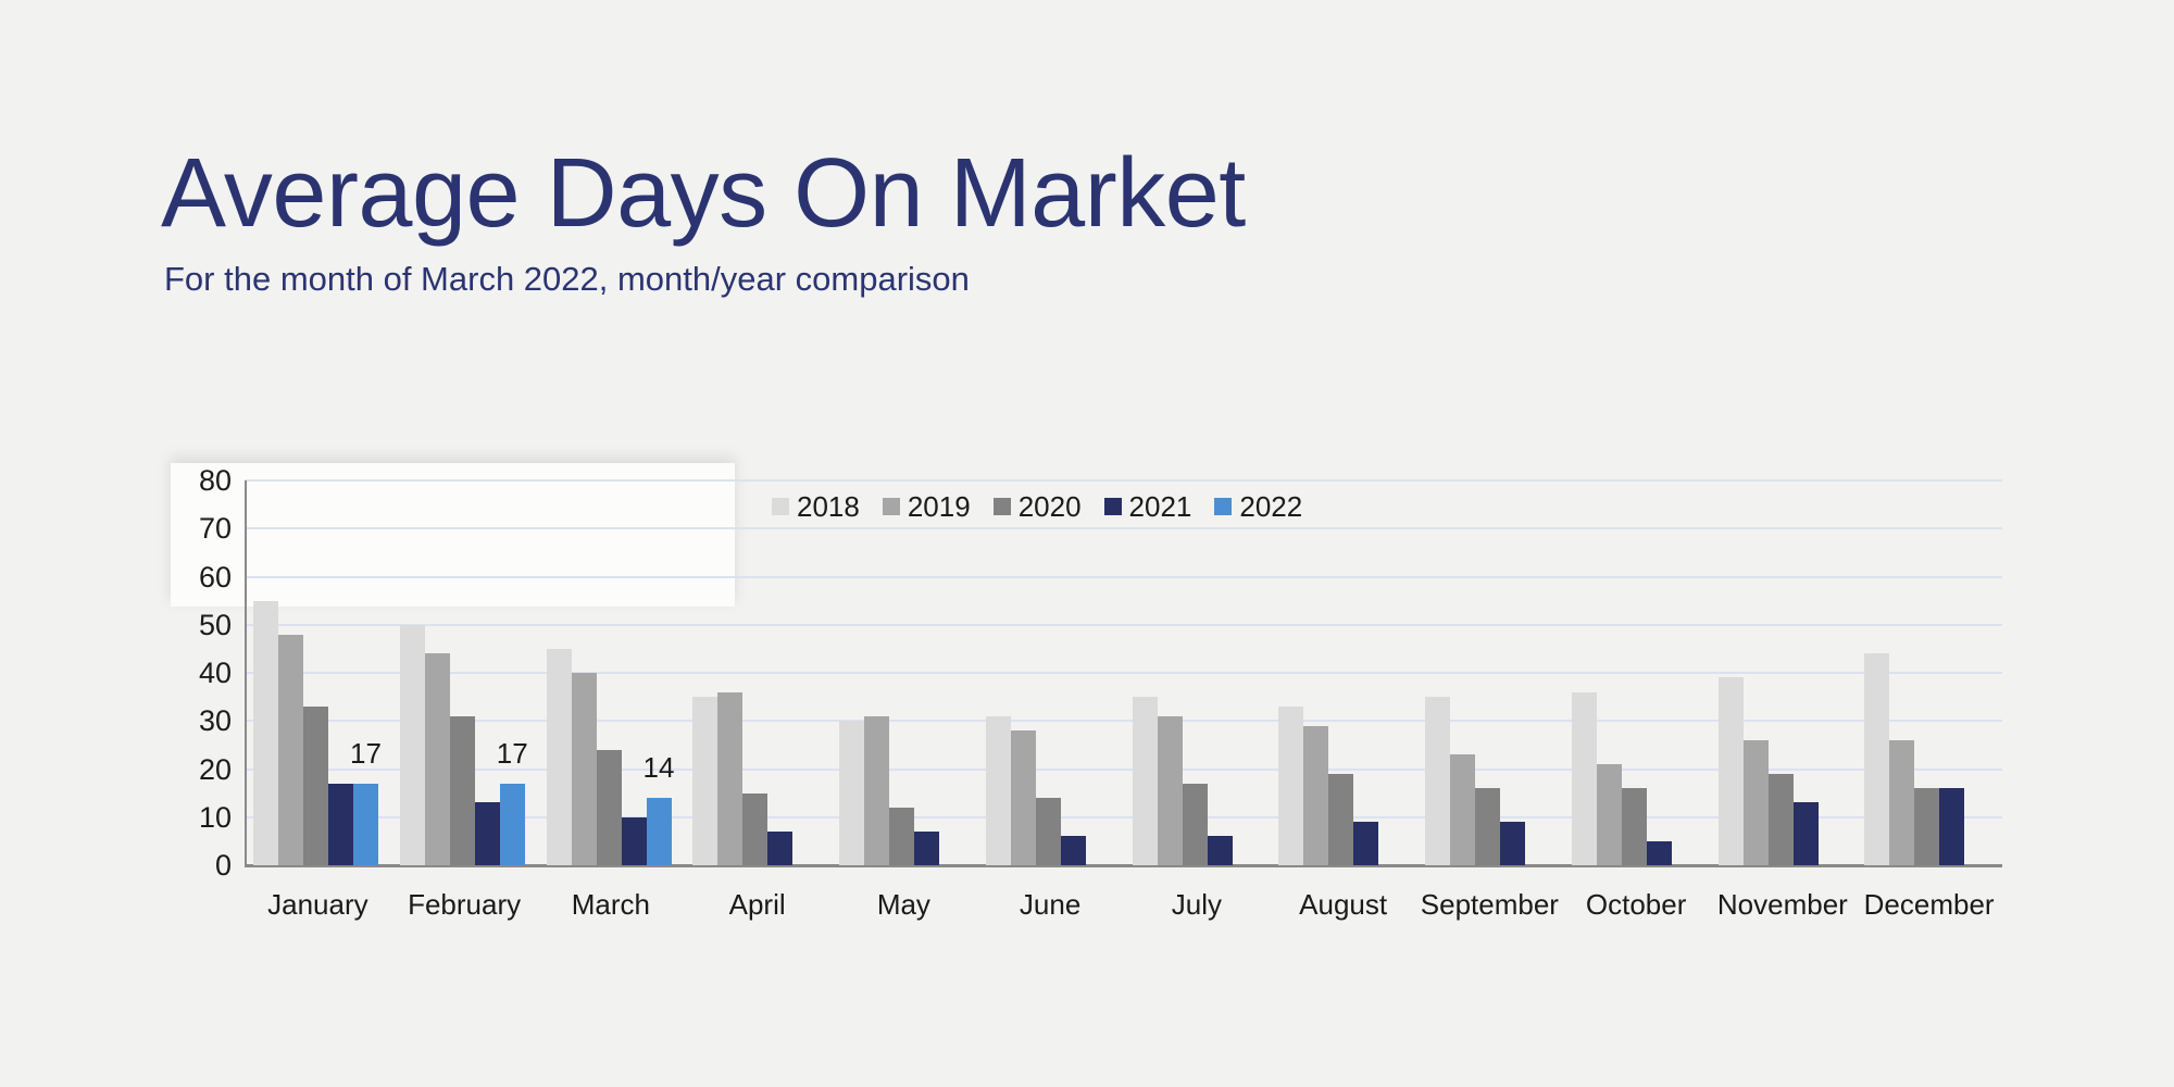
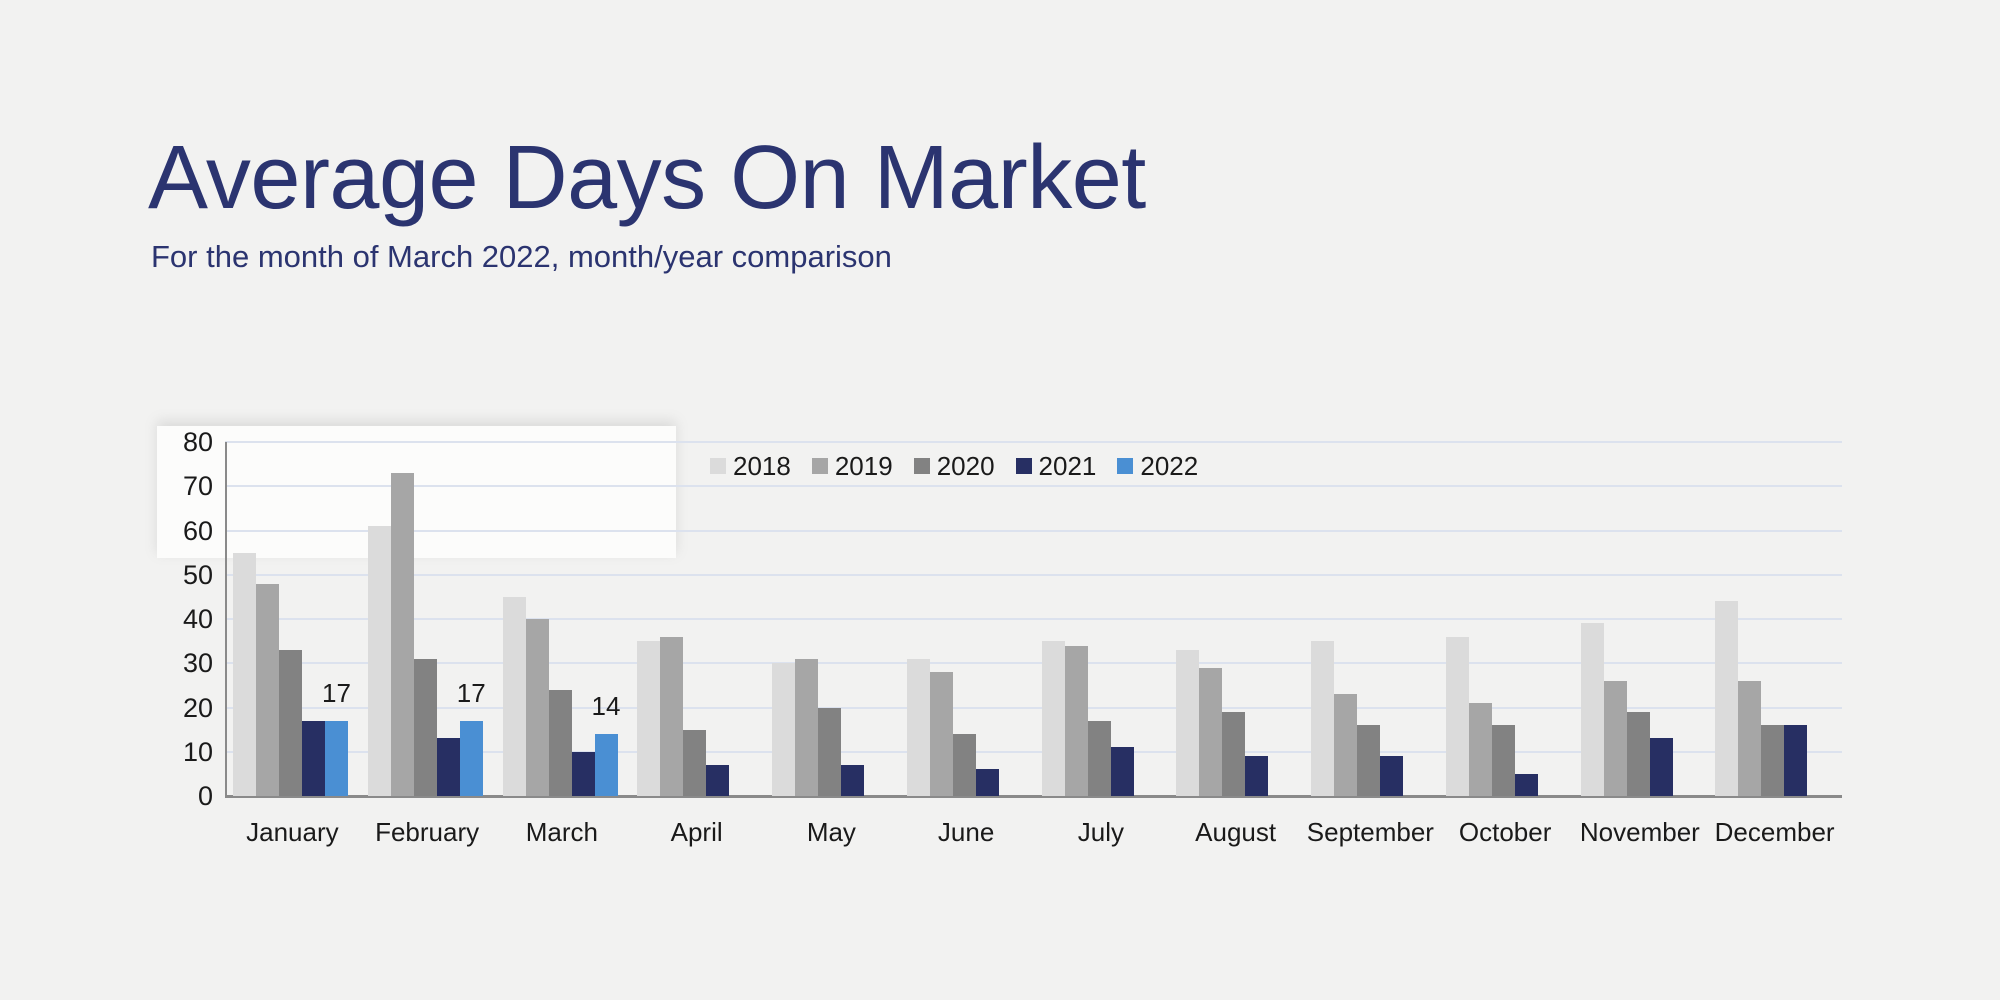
2018/February: 50 -> 61
2019/February: 44 -> 73
2020/May: 12 -> 20
2019/July: 31 -> 34
2021/July: 6 -> 11
